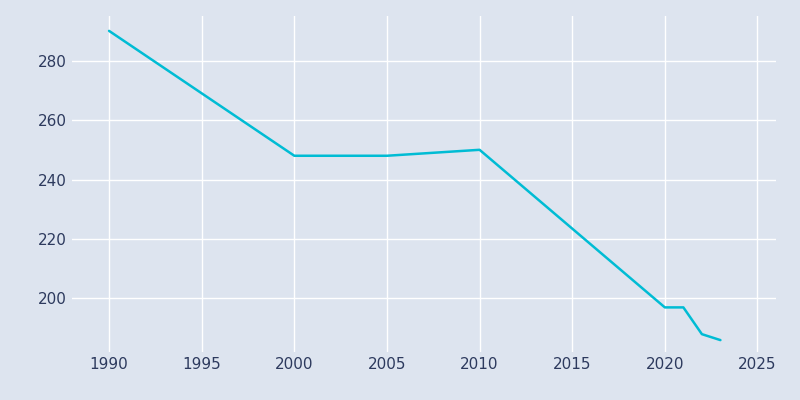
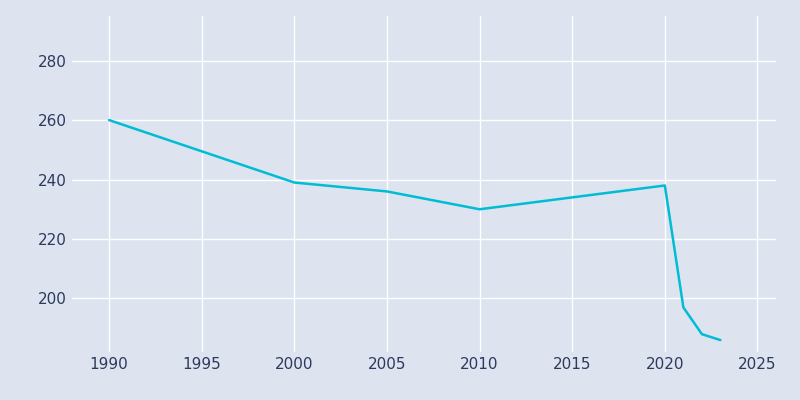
1990: 290 -> 260
2000: 248 -> 239
2005: 248 -> 236
2010: 250 -> 230
2020: 197 -> 238
